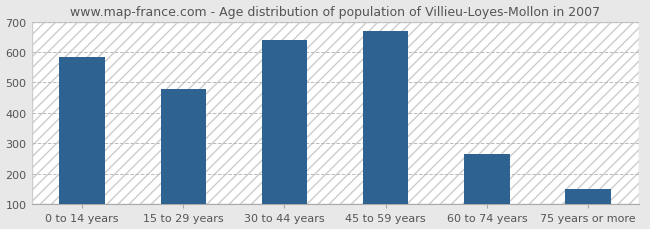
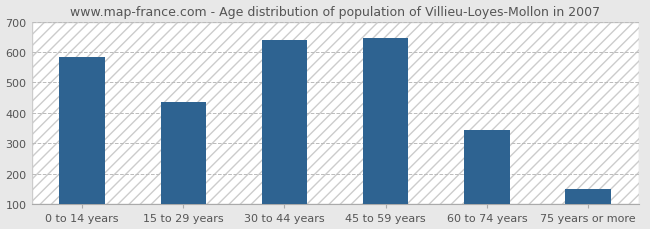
15 to 29 years: 480 -> 435
45 to 59 years: 670 -> 647
60 to 74 years: 265 -> 345
